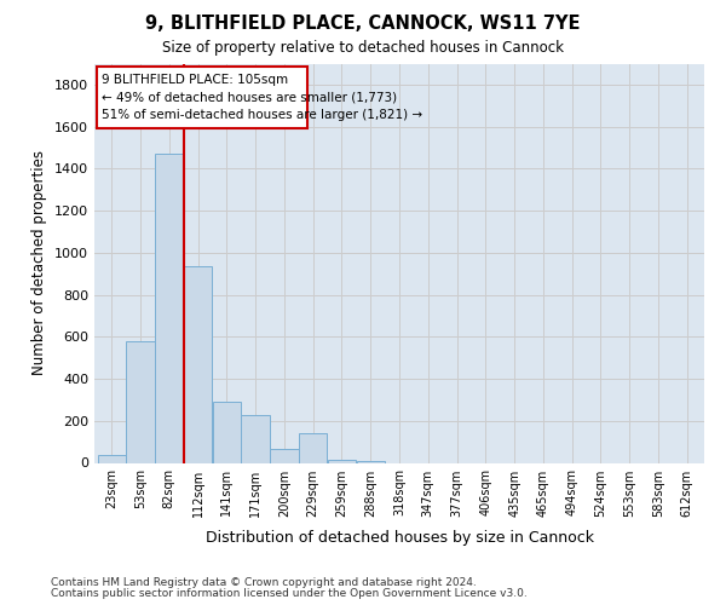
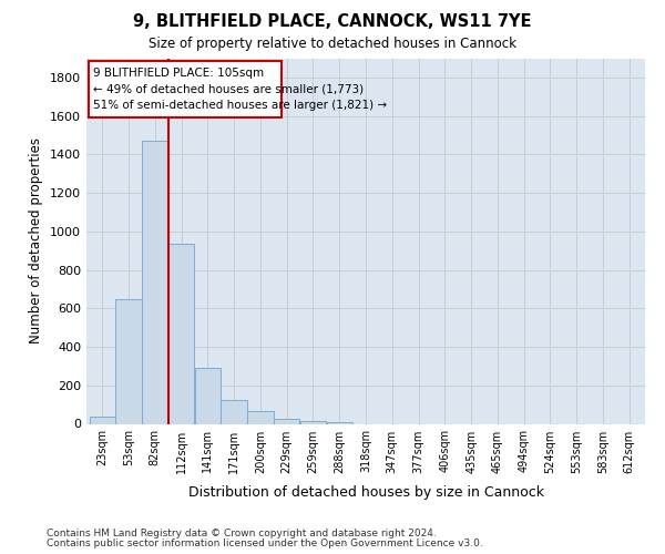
53sqm: 580 -> 650
171sqm: 230 -> 120
229sqm: 140 -> 20
